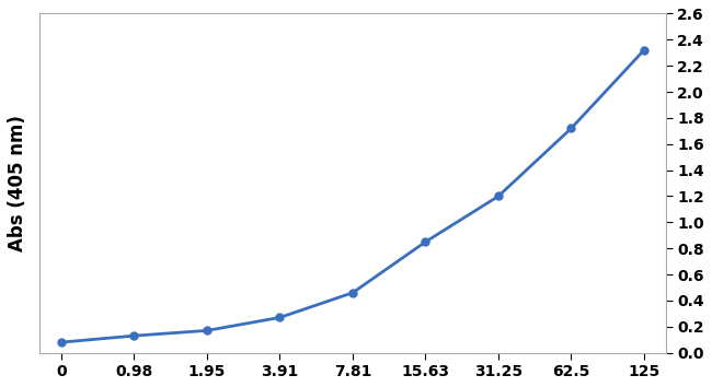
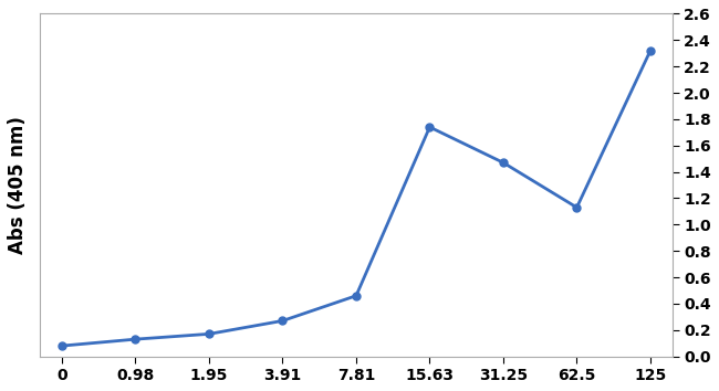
15.63: 0.85 -> 1.74
31.25: 1.20 -> 1.47
62.5: 1.72 -> 1.13
